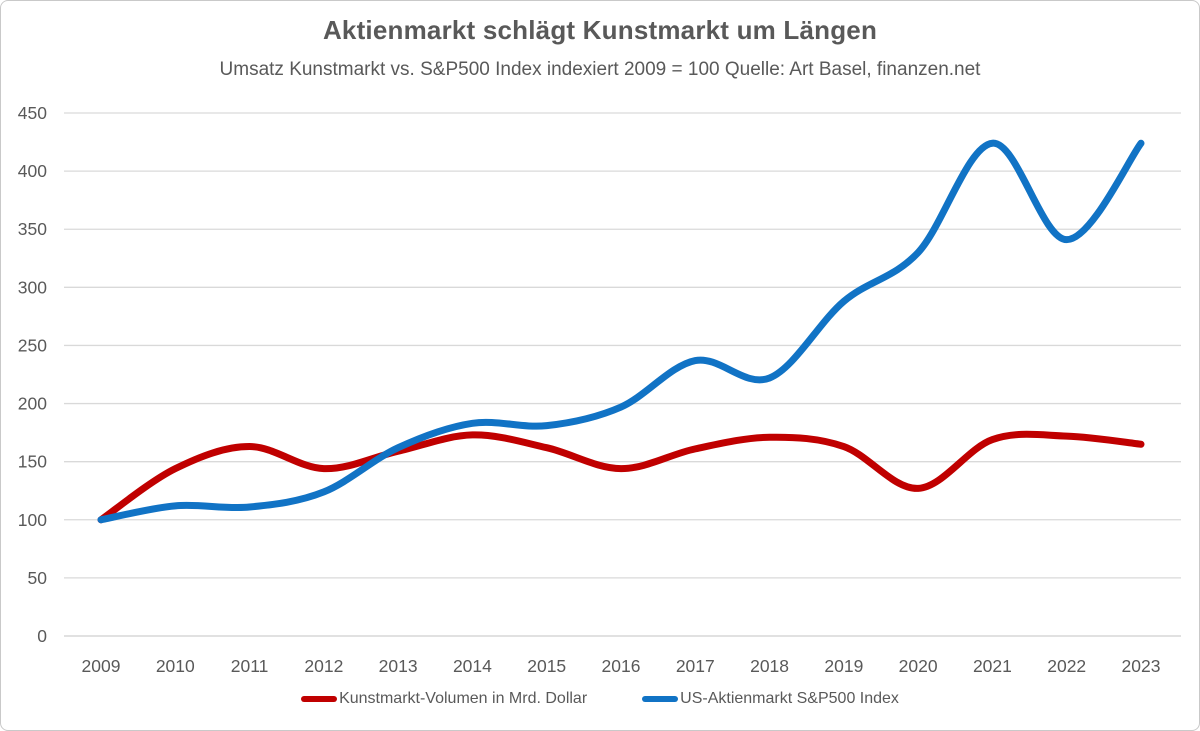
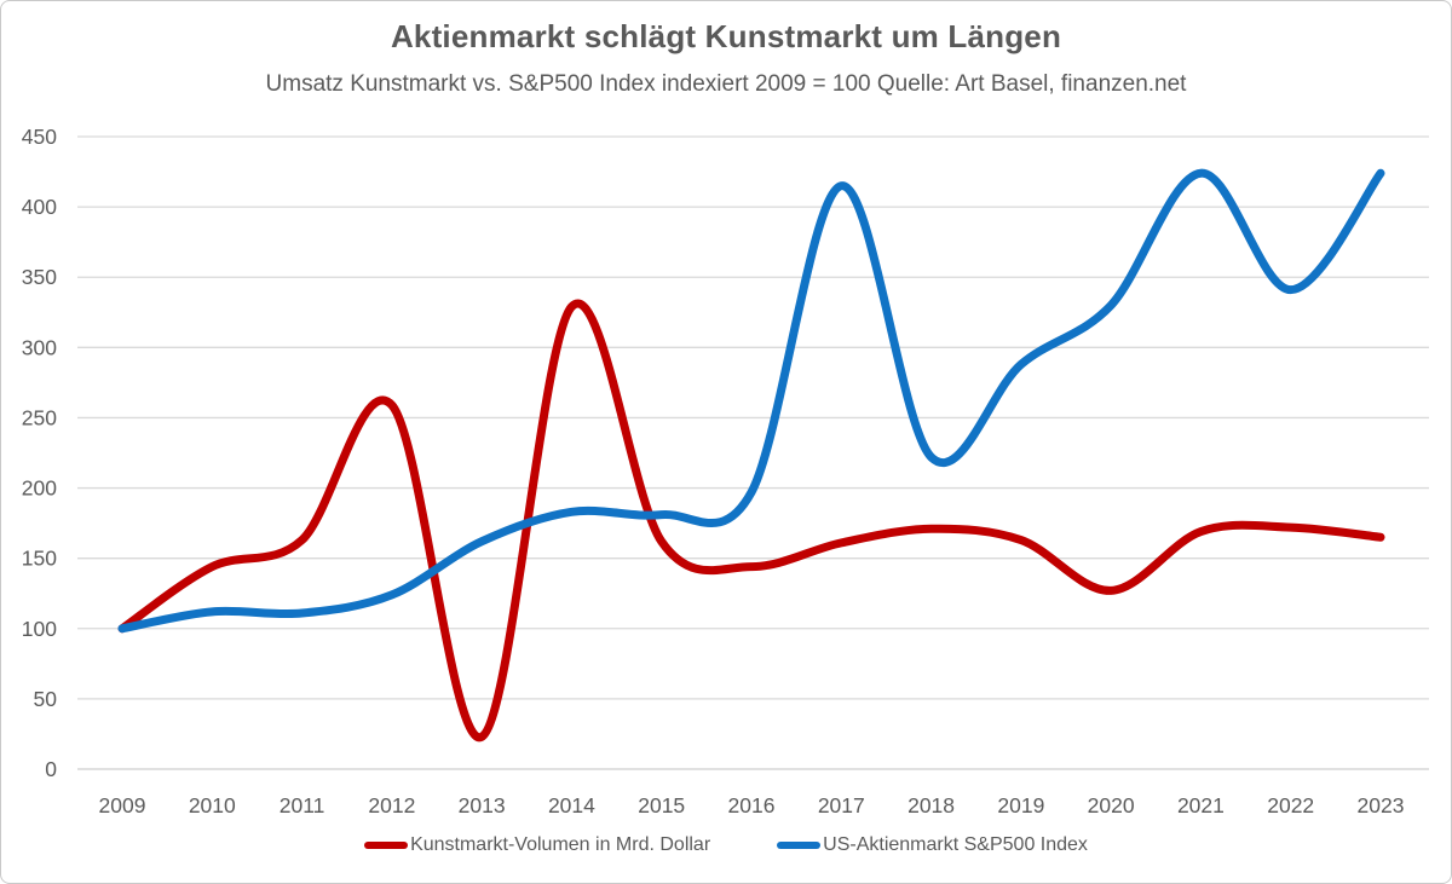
Kunstmarkt-Volumen in Mrd. Dollar/2012: 144 -> 259
Kunstmarkt-Volumen in Mrd. Dollar/2013: 159 -> 23
Kunstmarkt-Volumen in Mrd. Dollar/2014: 173 -> 329
US-Aktienmarkt S&P500 Index/2017: 237 -> 415
